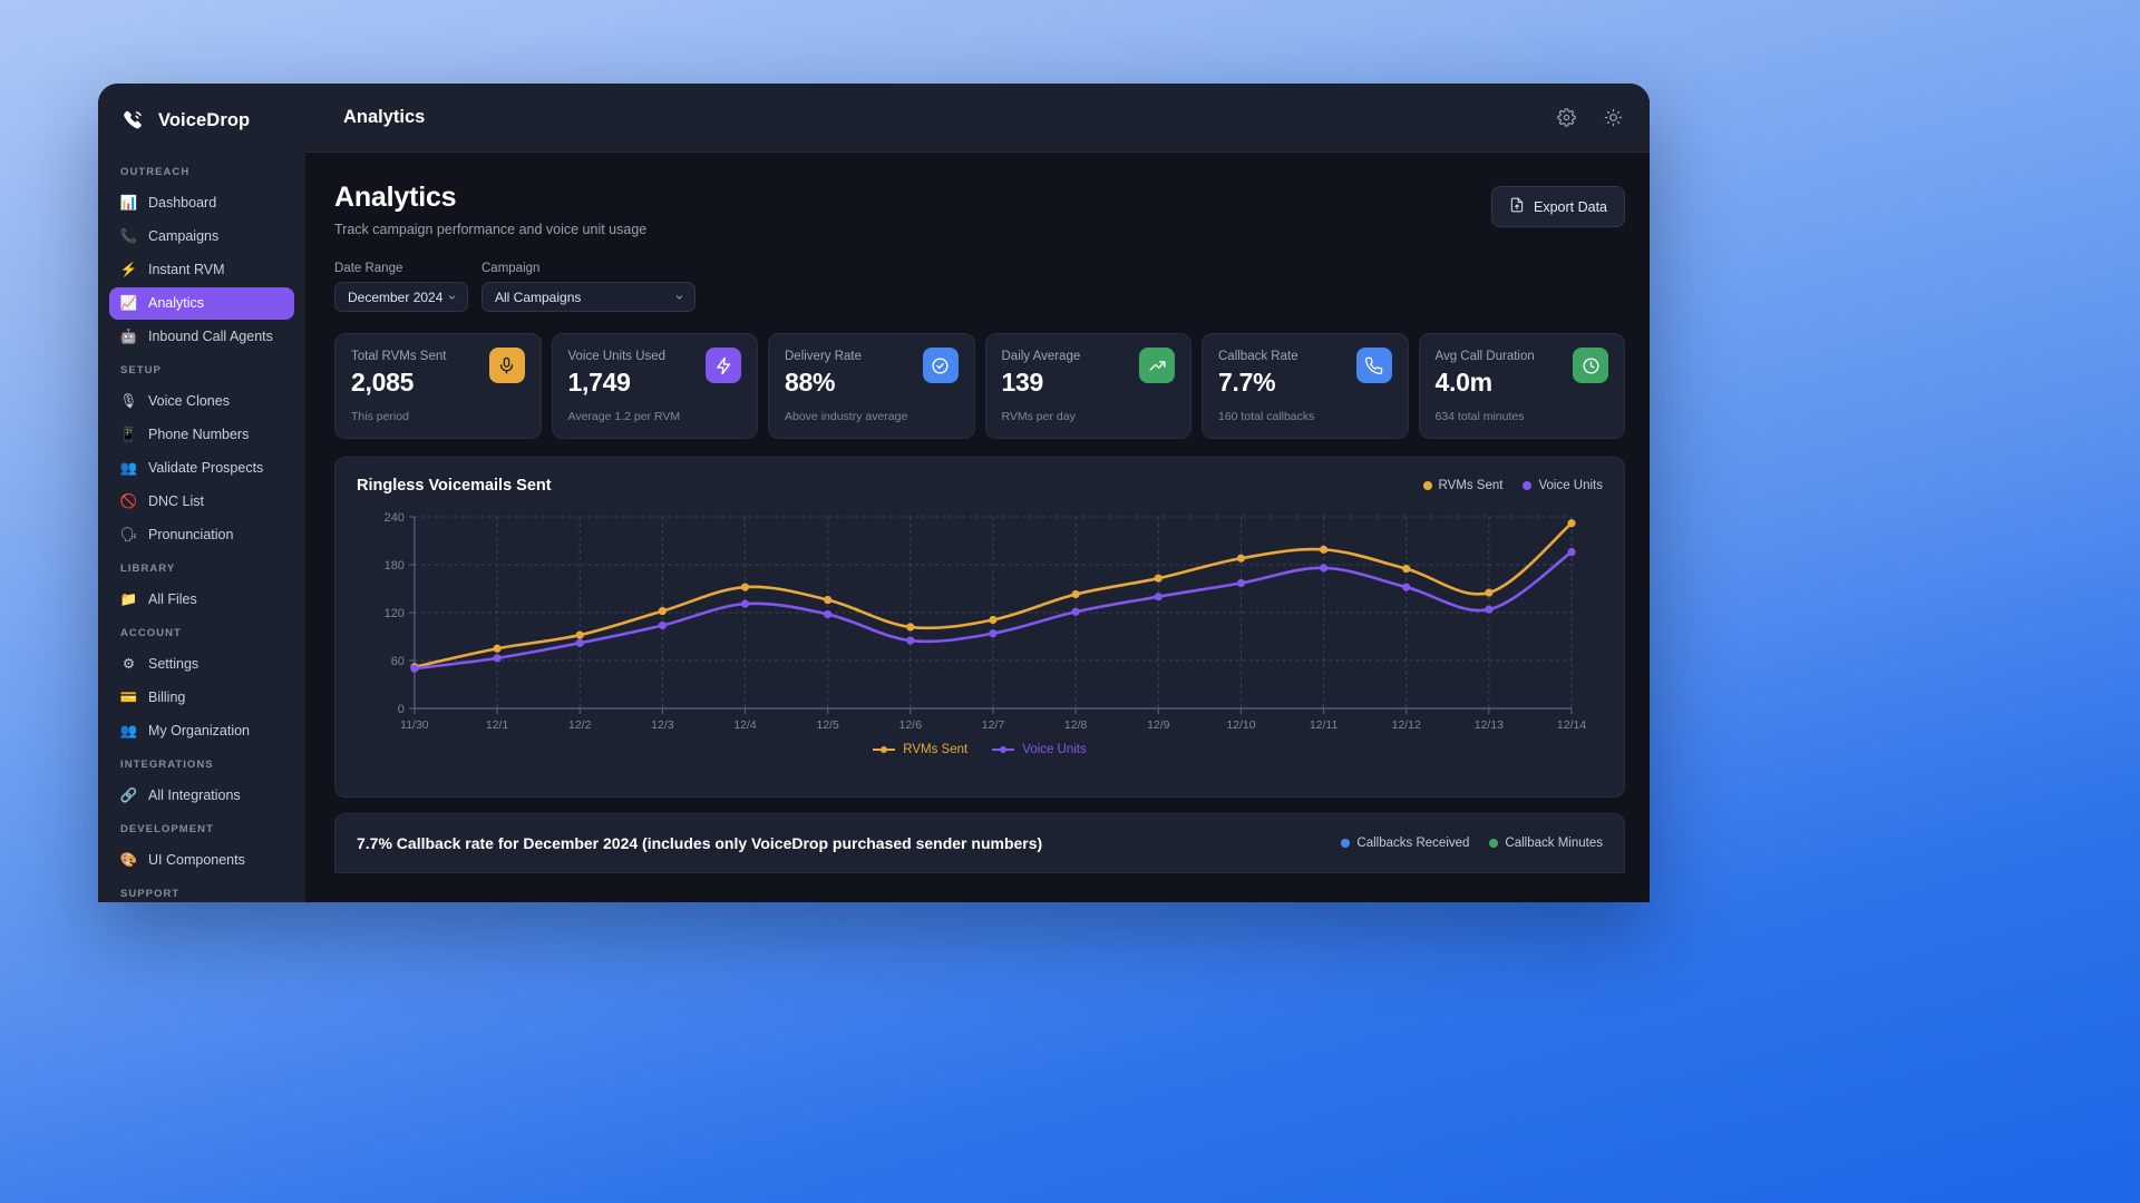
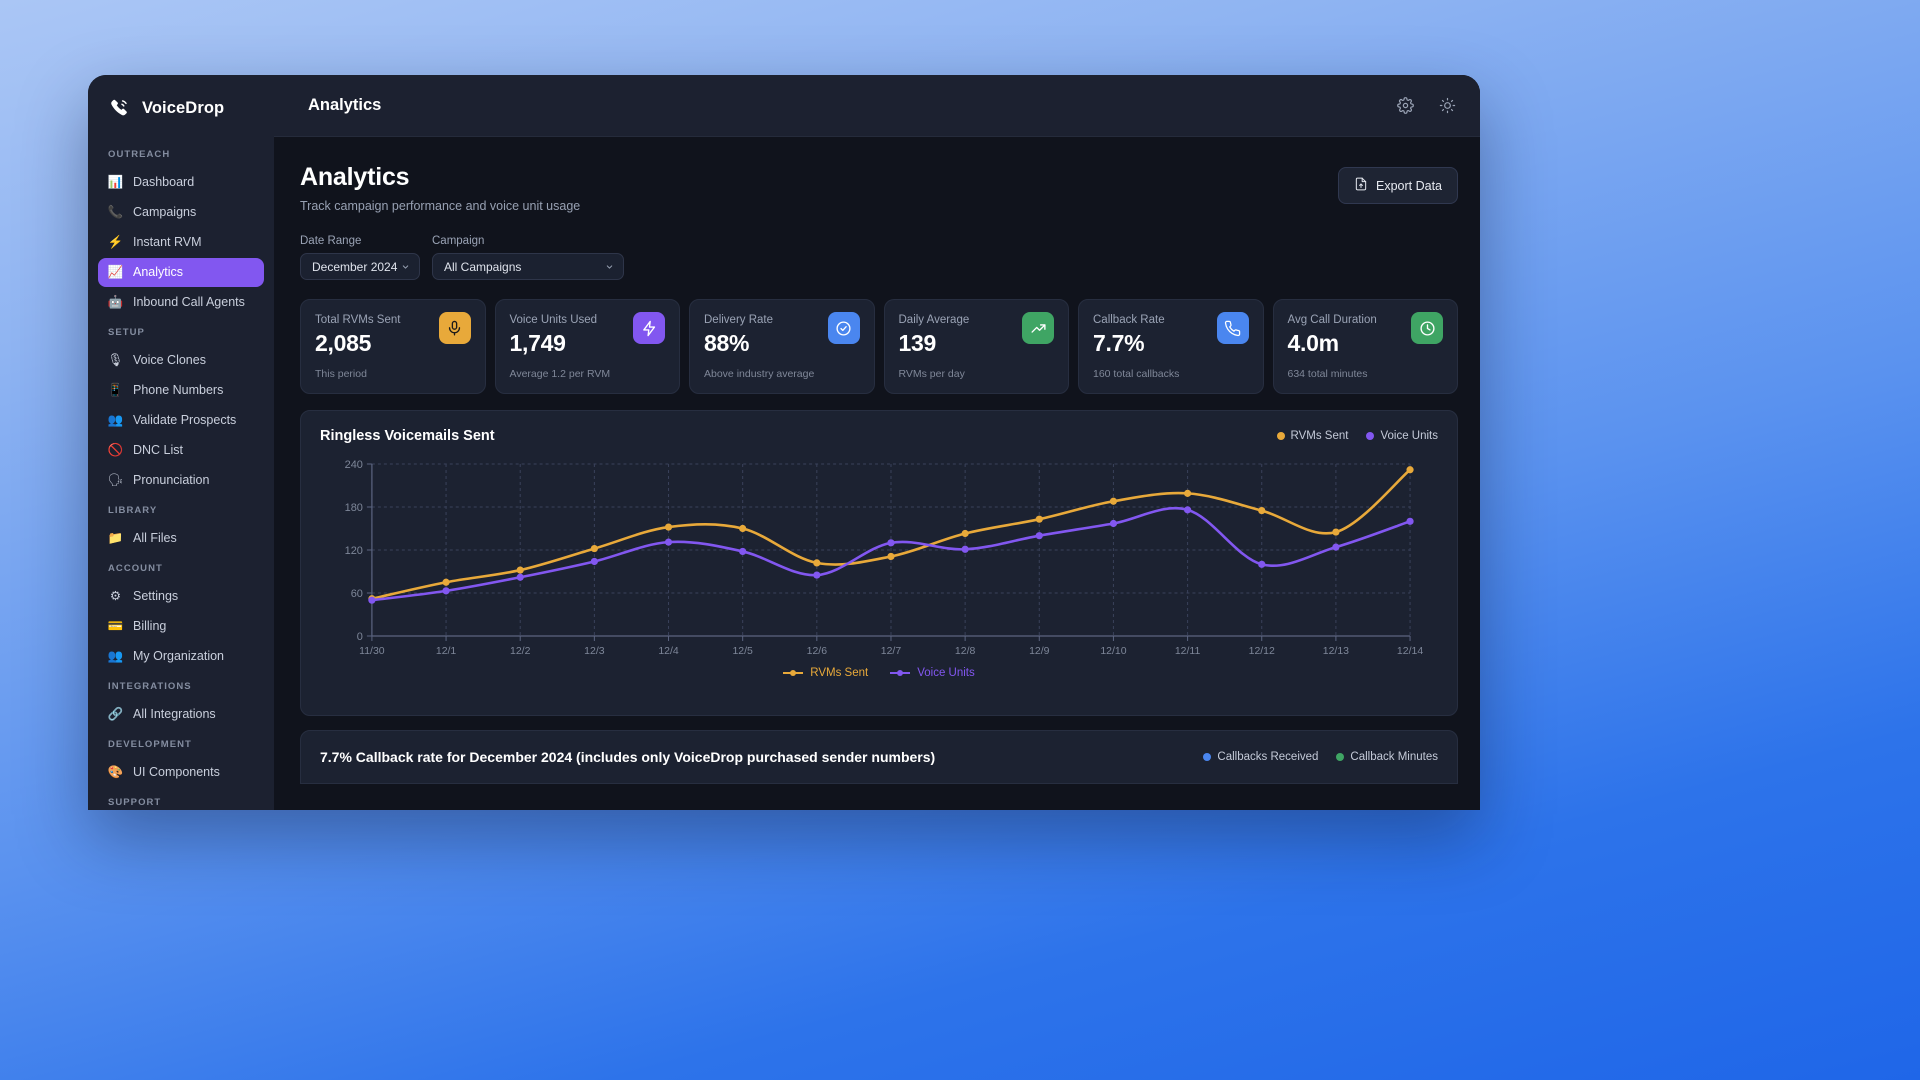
RVMs Sent/12/5: 140 -> 150
Voice Units/12/7: 90 -> 130
Voice Units/12/12: 150 -> 100
Voice Units/12/14: 200 -> 160
